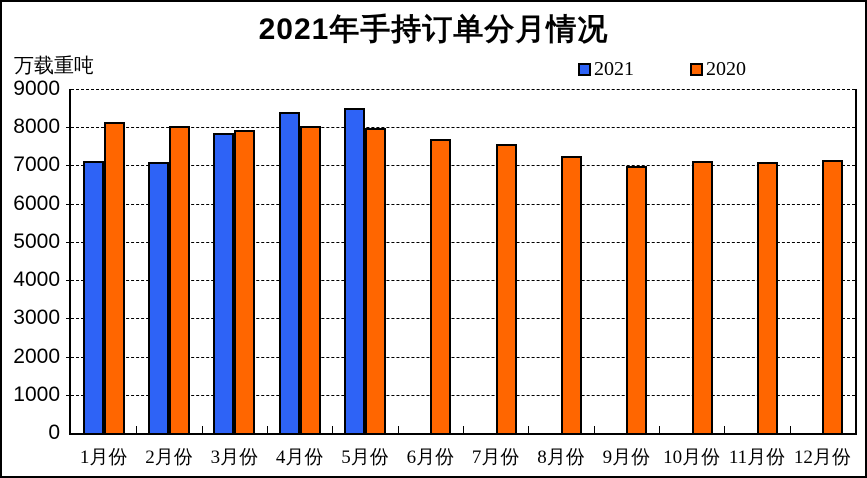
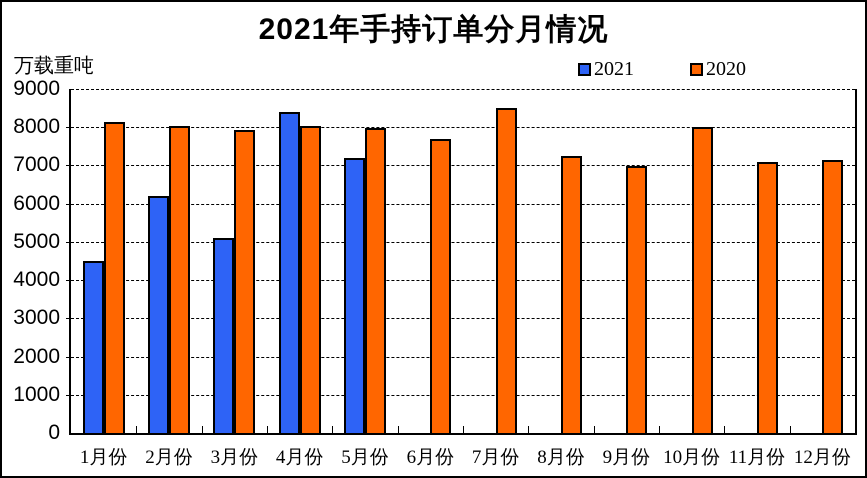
2021/1月份: 7100 -> 4500
2021/2月份: 7100 -> 6200
2021/3月份: 7800 -> 5100
2021/5月份: 8500 -> 7200
2020/7月份: 7600 -> 8500
2020/10月份: 7100 -> 8000
